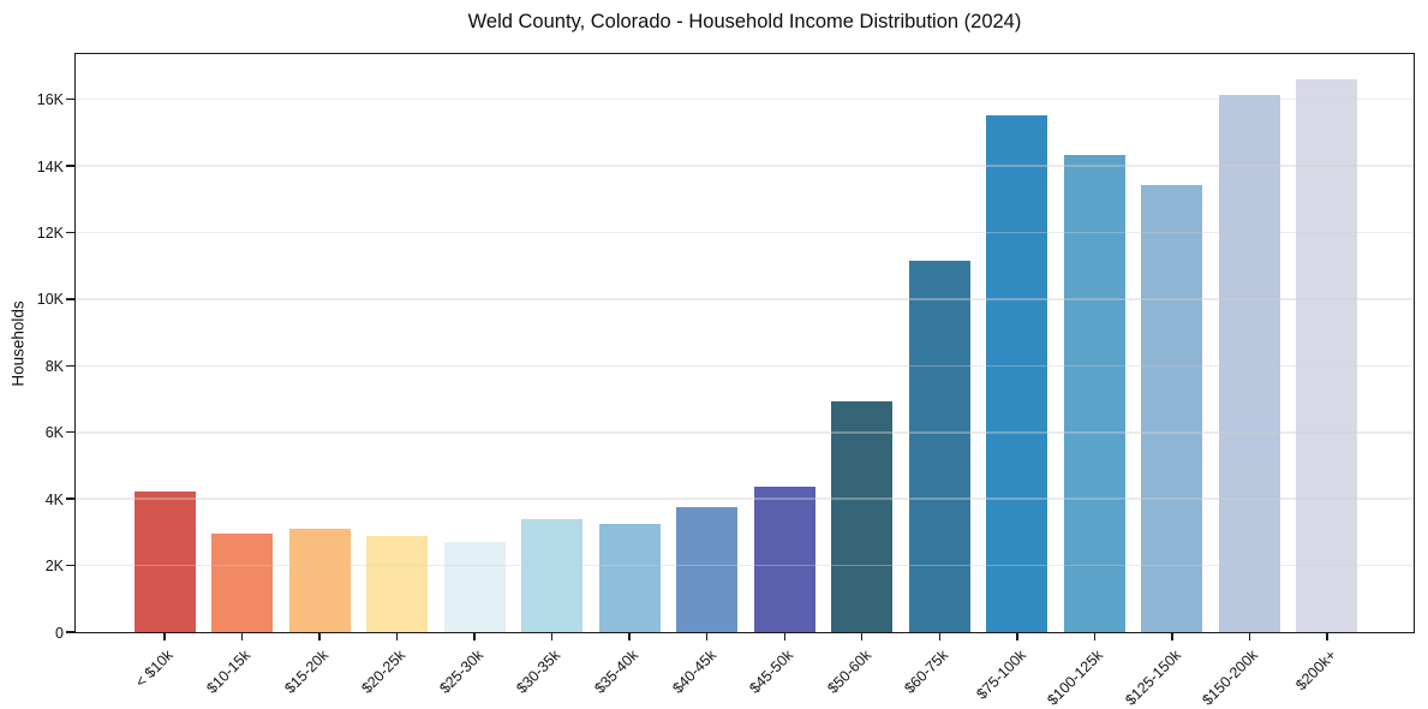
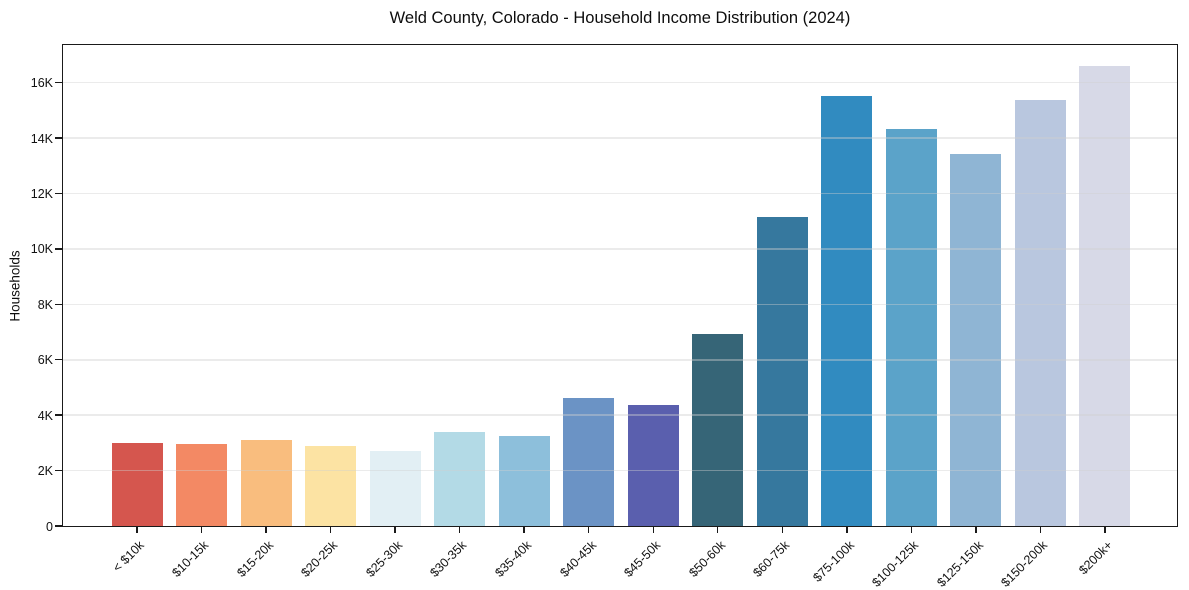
< $10k: 4.2K -> 3.0K
$40-45k: 3.7K -> 4.6K
$150-200k: 16.1K -> 15.3K
